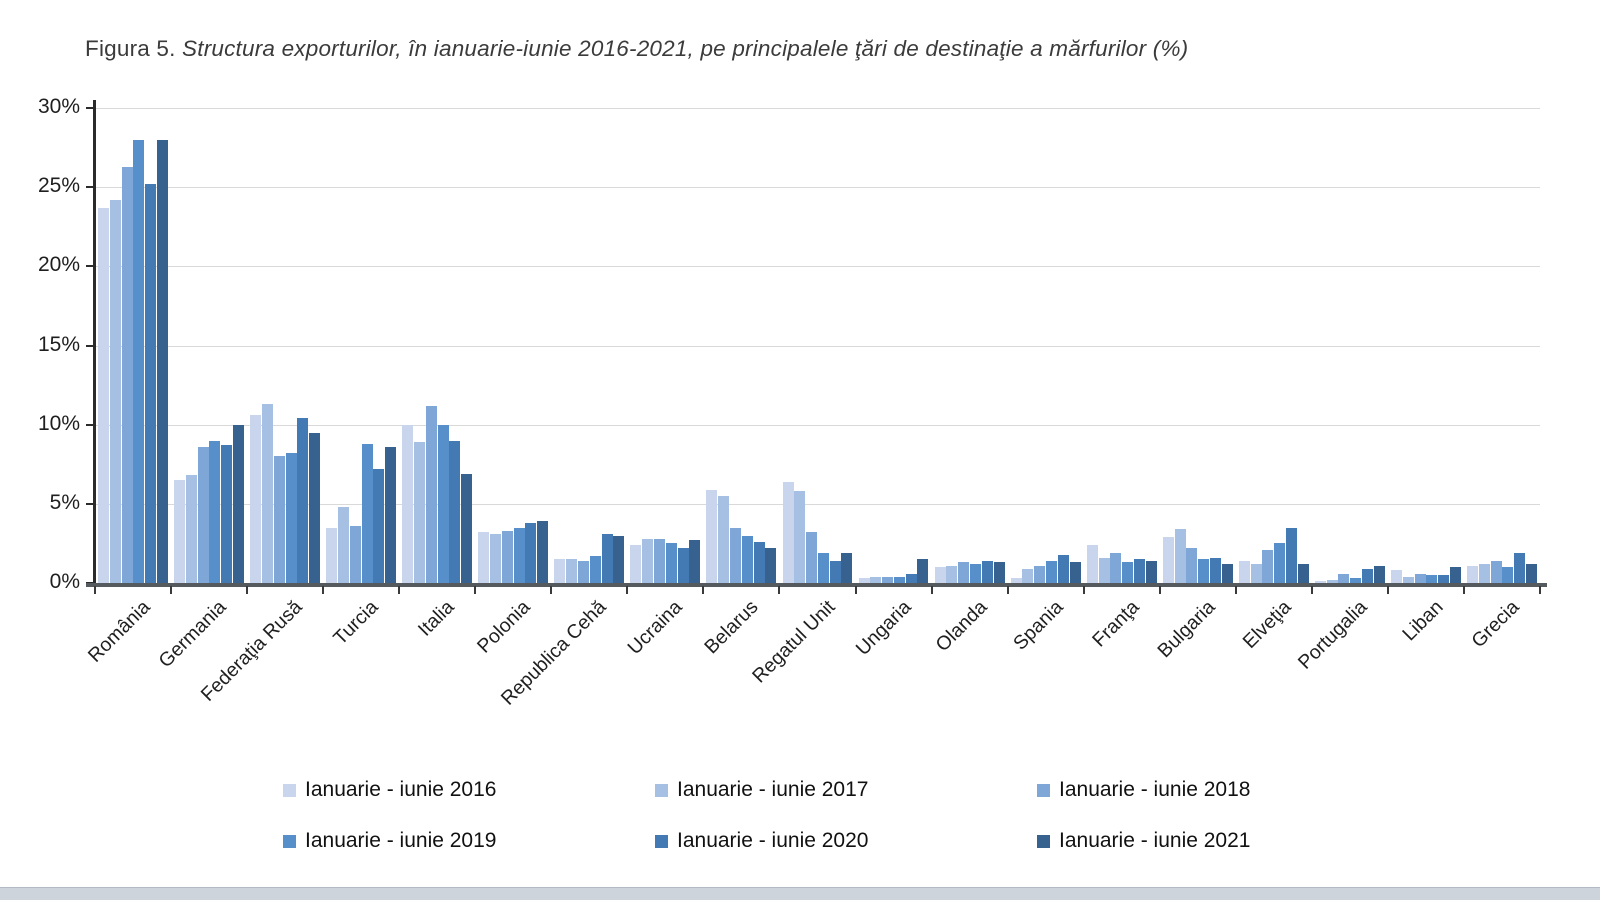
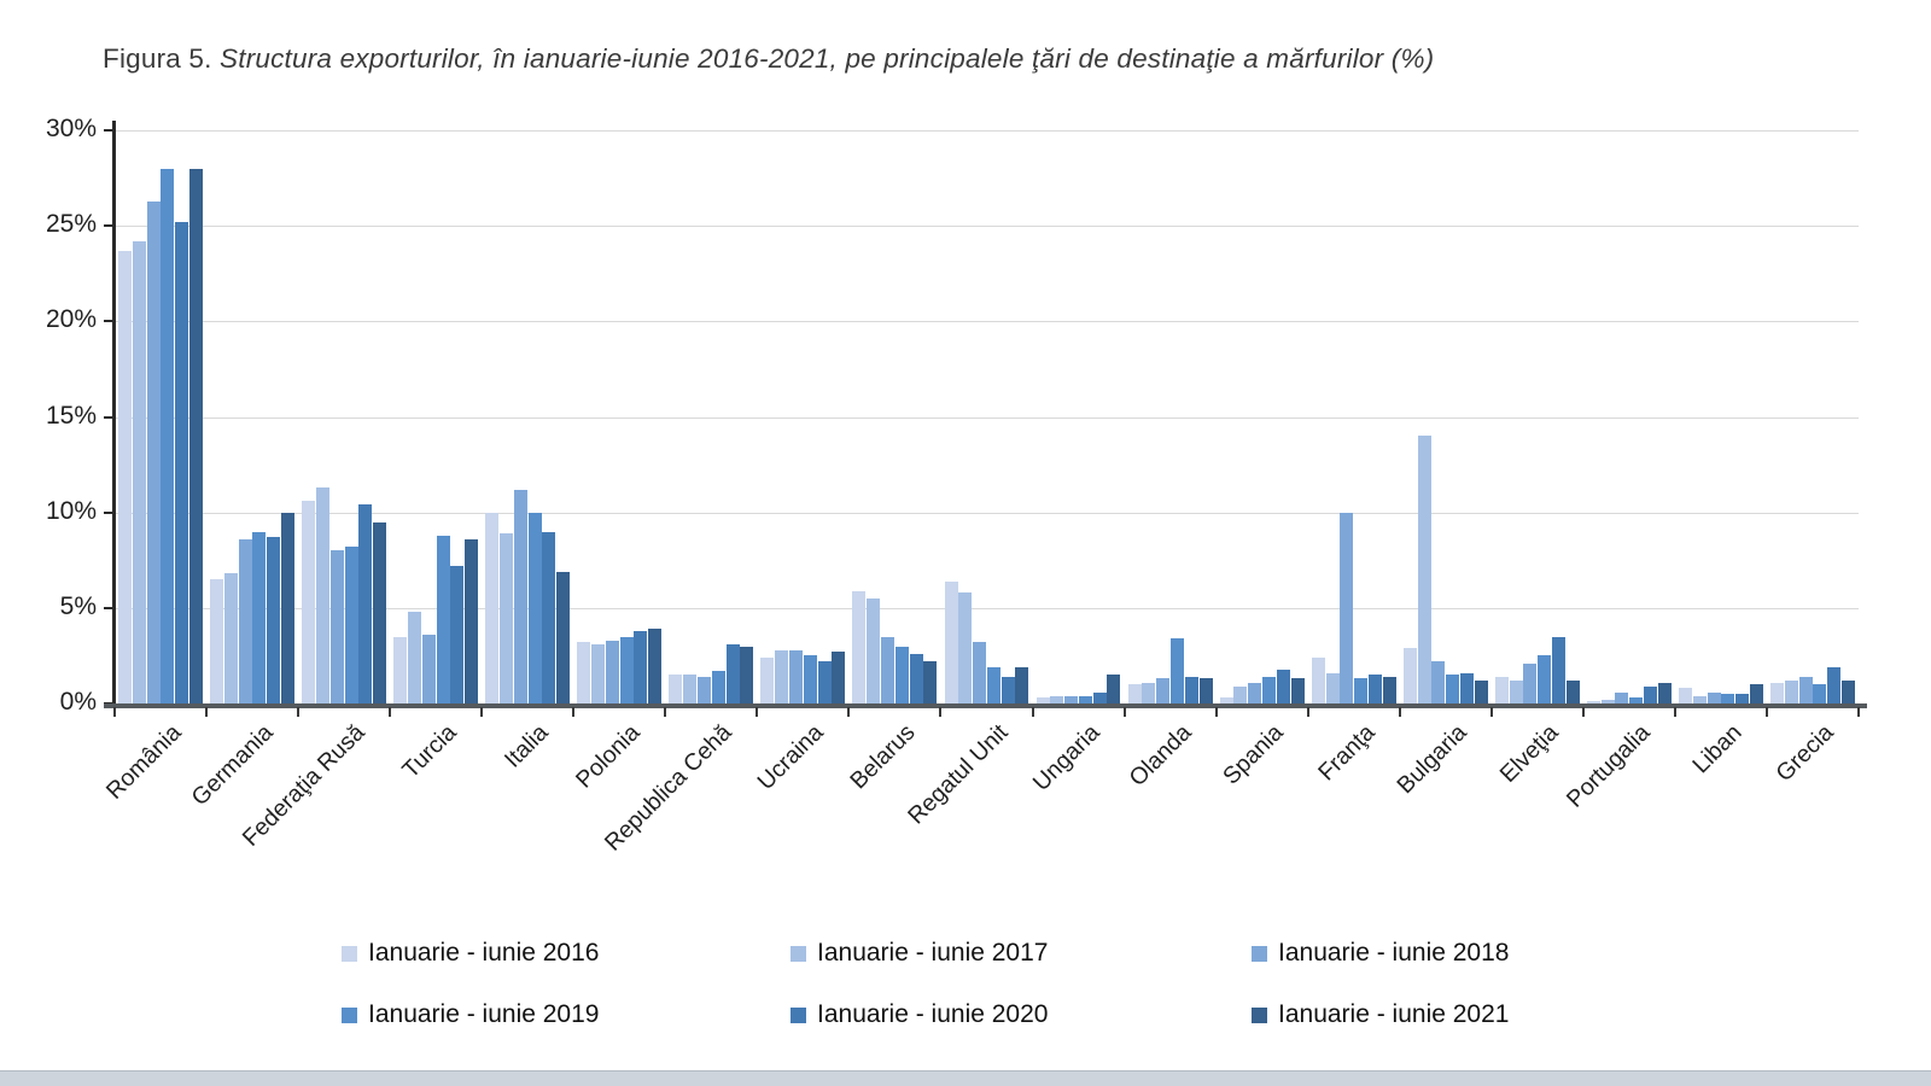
Ianuarie - iunie 2019/Olanda: 1.2% -> 3.4%
Ianuarie - iunie 2018/Franţa: 1.9% -> 10.0%
Ianuarie - iunie 2017/Bulgaria: 3.4% -> 14.0%
